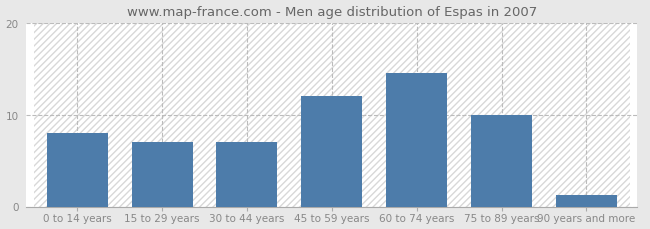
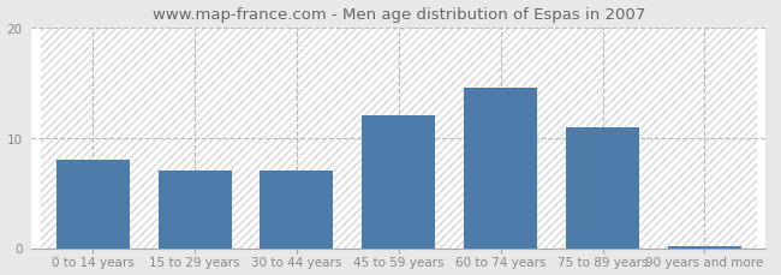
75 to 89 years: 10.0 -> 11.0
90 years and more: 1.2 -> 0.2
